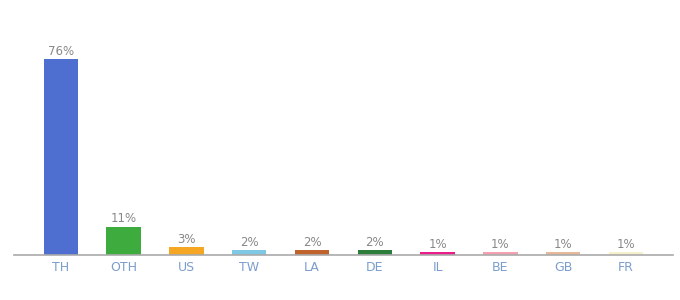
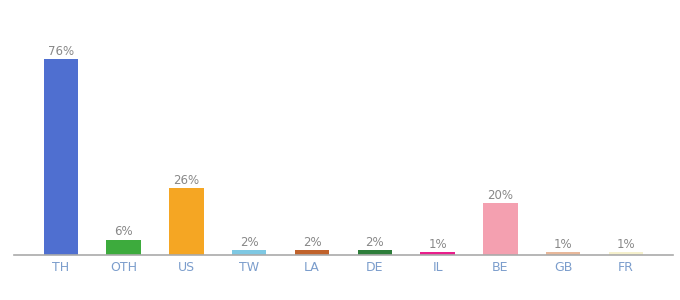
OTH: 11% -> 6%
US: 3% -> 26%
BE: 1% -> 20%
